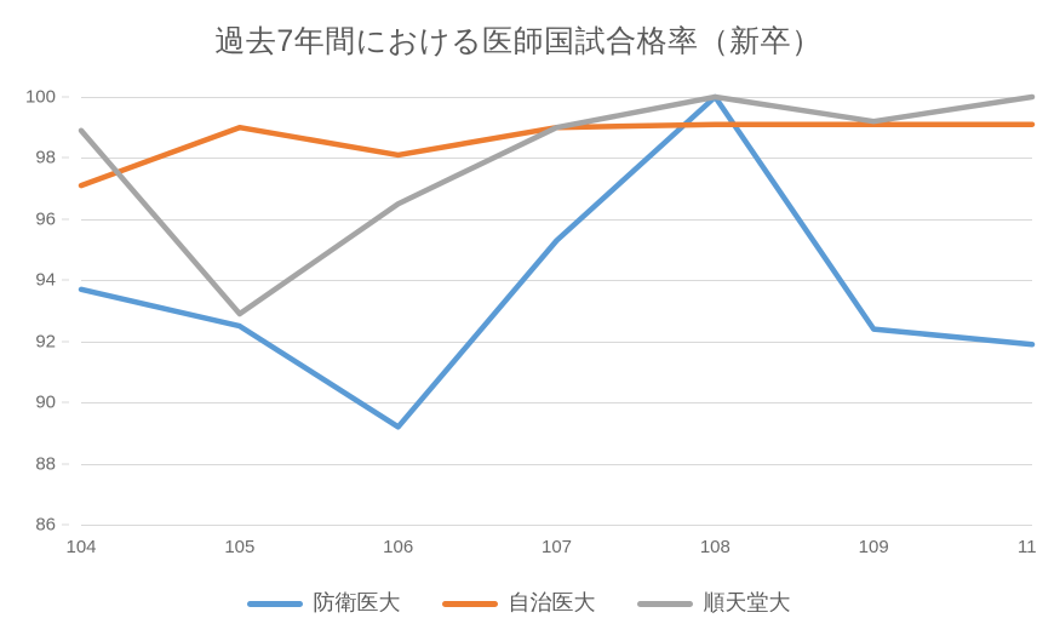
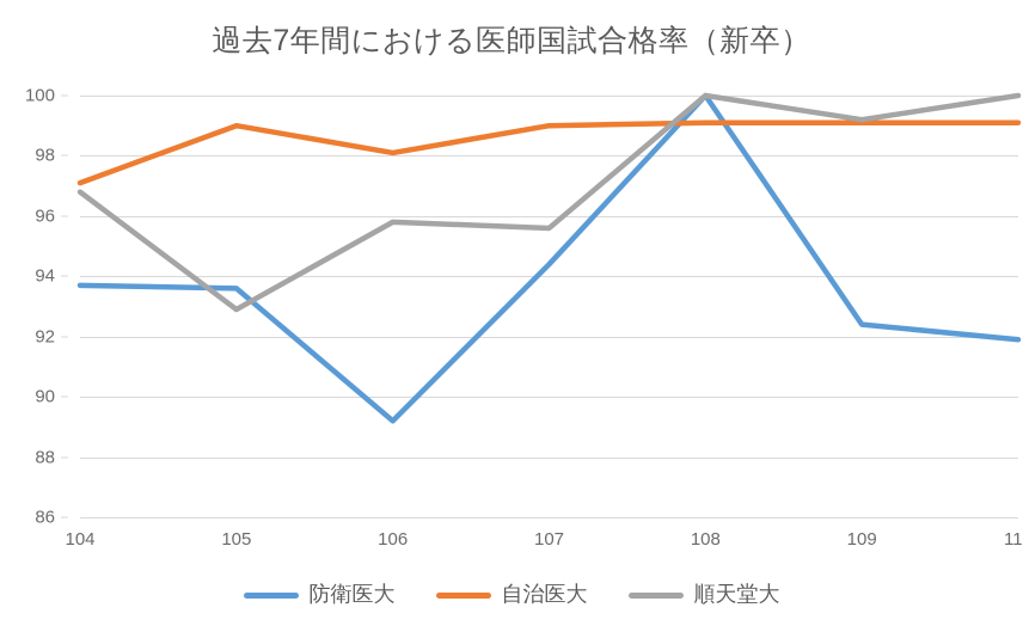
順天堂大/104: 98.9 -> 96.8
防衛医大/105: 92.5 -> 93.6
順天堂大/106: 96.5 -> 95.8
防衛医大/107: 95.3 -> 94.4
順天堂大/107: 99.0 -> 95.6
